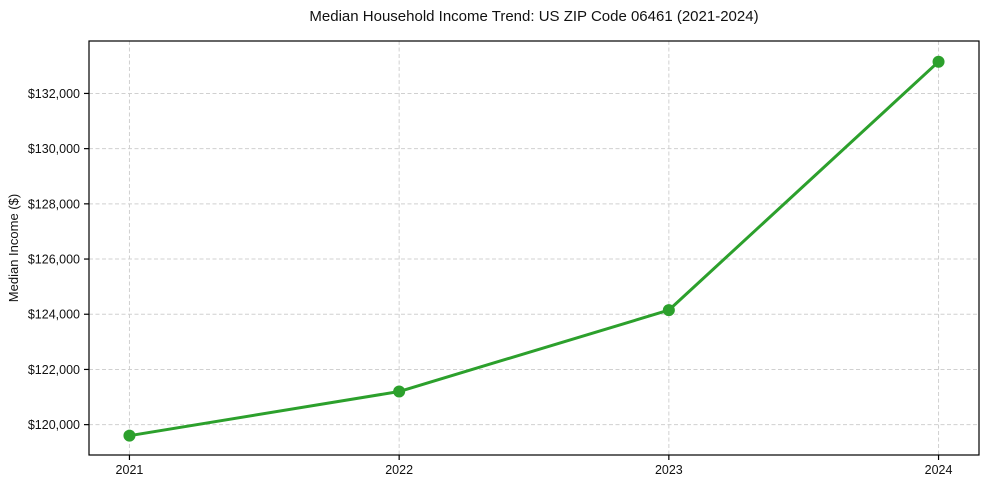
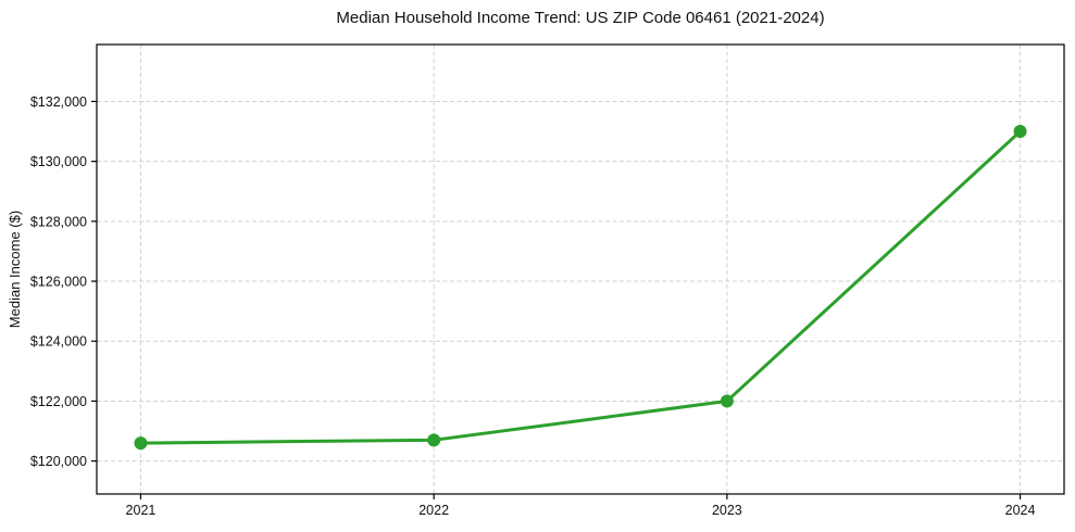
2021: $119600 -> $120600
2022: $121200 -> $120700
2023: $124200 -> $122000
2024: $133200 -> $131000
